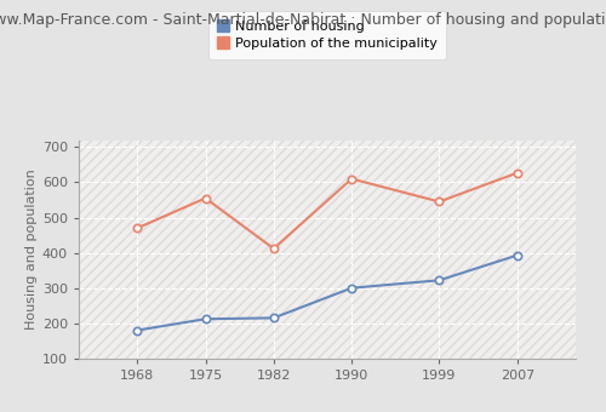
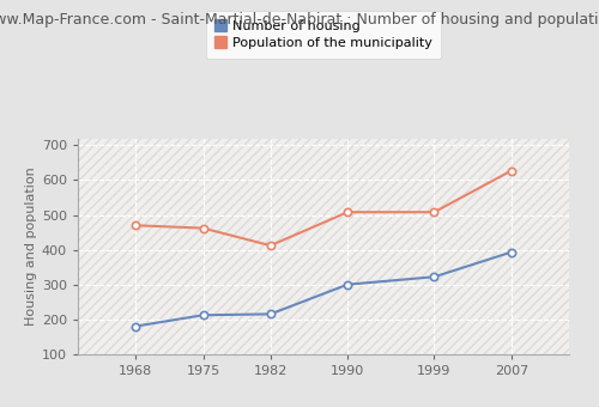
Population of the municipality/1975: 555 -> 462
Population of the municipality/1990: 610 -> 508
Population of the municipality/1999: 545 -> 508
